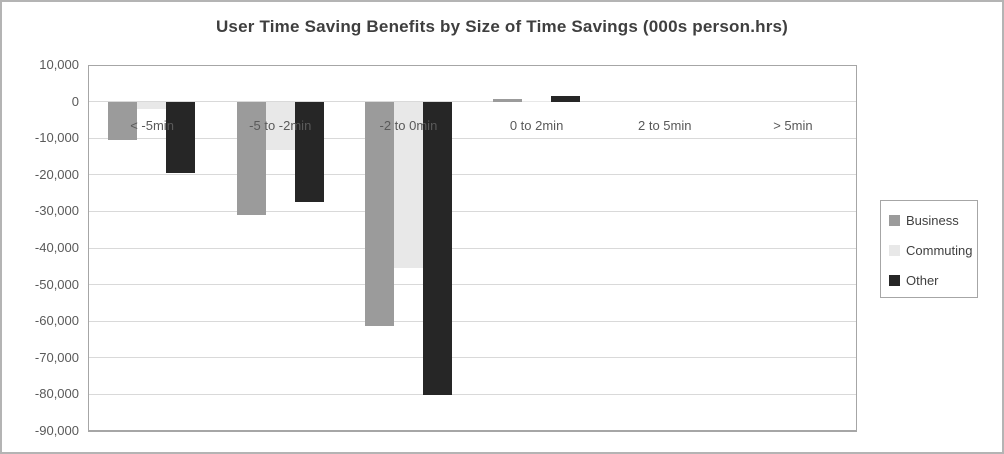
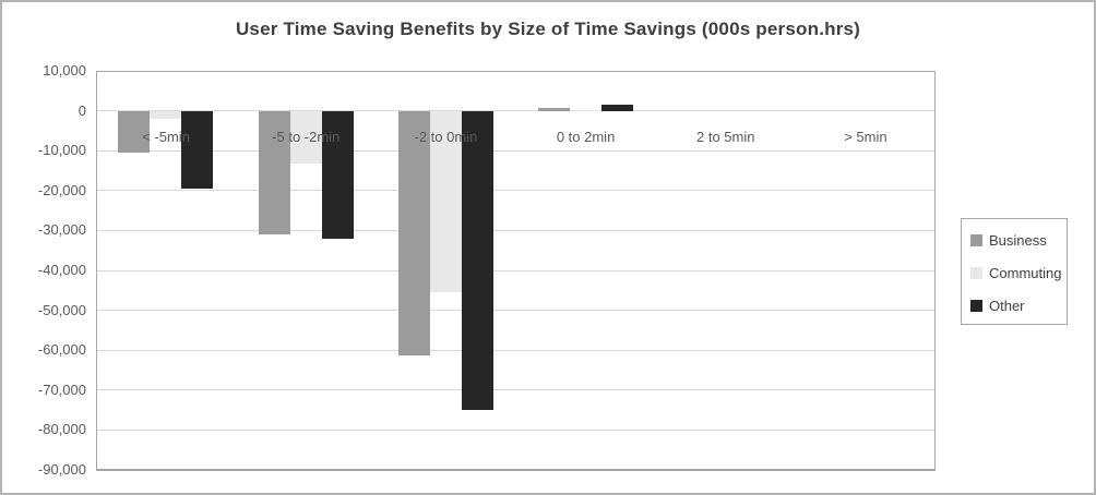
Other/-5 to -2min: -27000 -> -32000
Other/-2 to 0min: -80000 -> -75000
